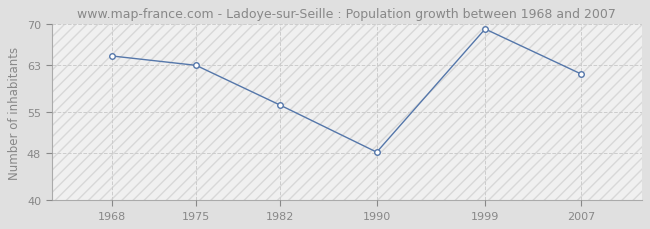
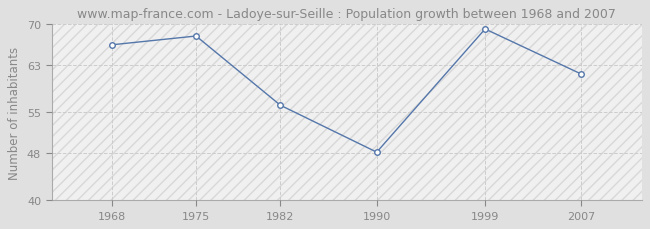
1968: 64.6 -> 66.5
1975: 63.0 -> 68.0
